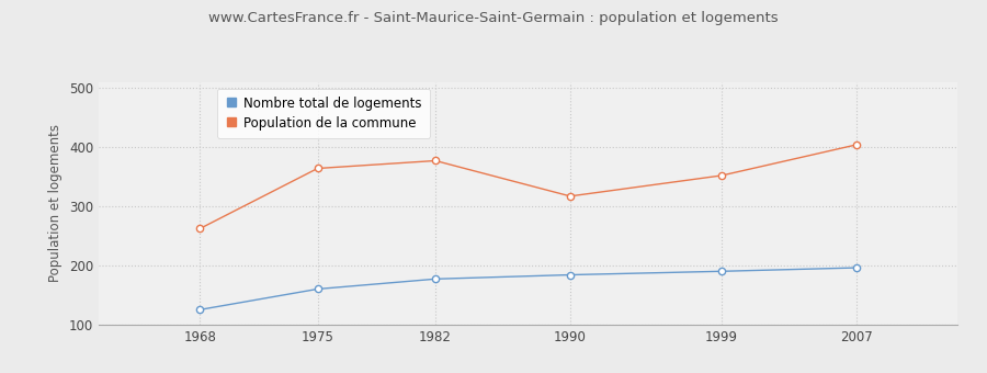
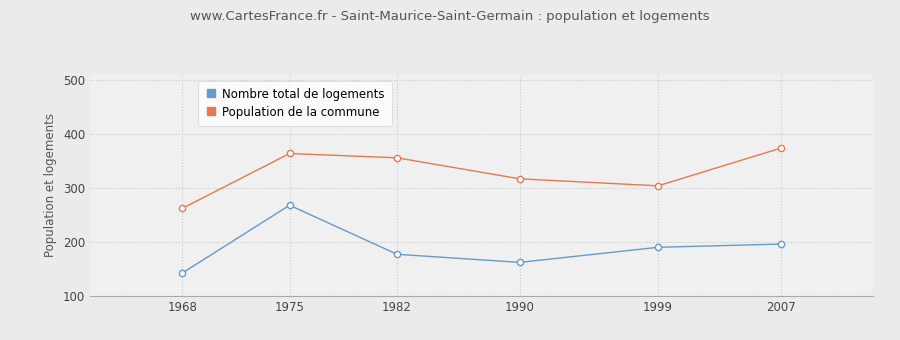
Nombre total de logements/1968: 125 -> 142
Nombre total de logements/1975: 160 -> 268
Population de la commune/1982: 377 -> 356
Nombre total de logements/1990: 184 -> 162
Population de la commune/1999: 352 -> 304
Population de la commune/2007: 404 -> 374
